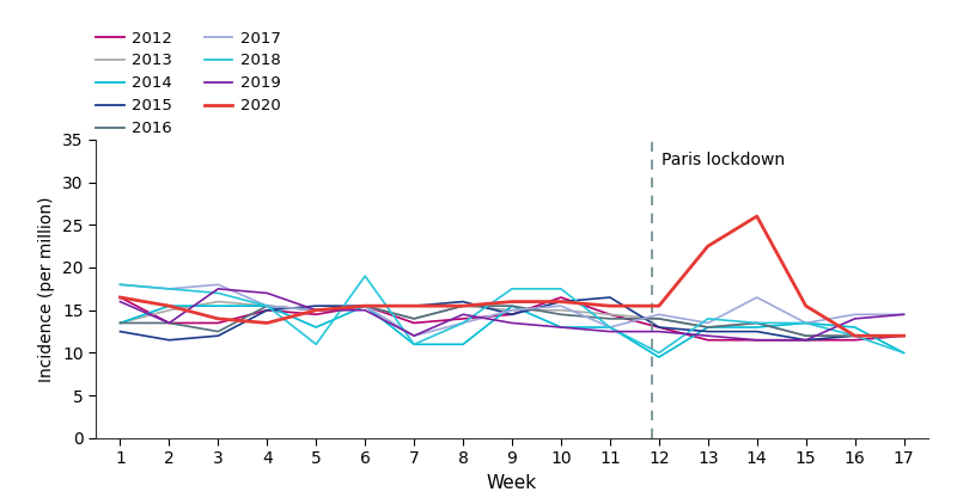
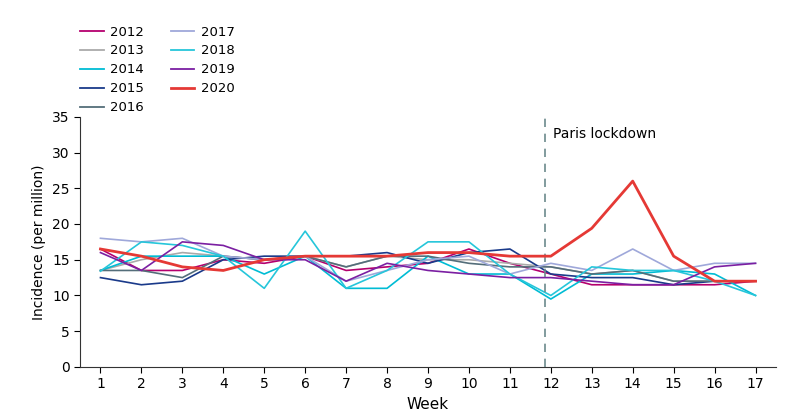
2018/1: 18.0 -> 13.4
2020/13: 22.5 -> 19.4
